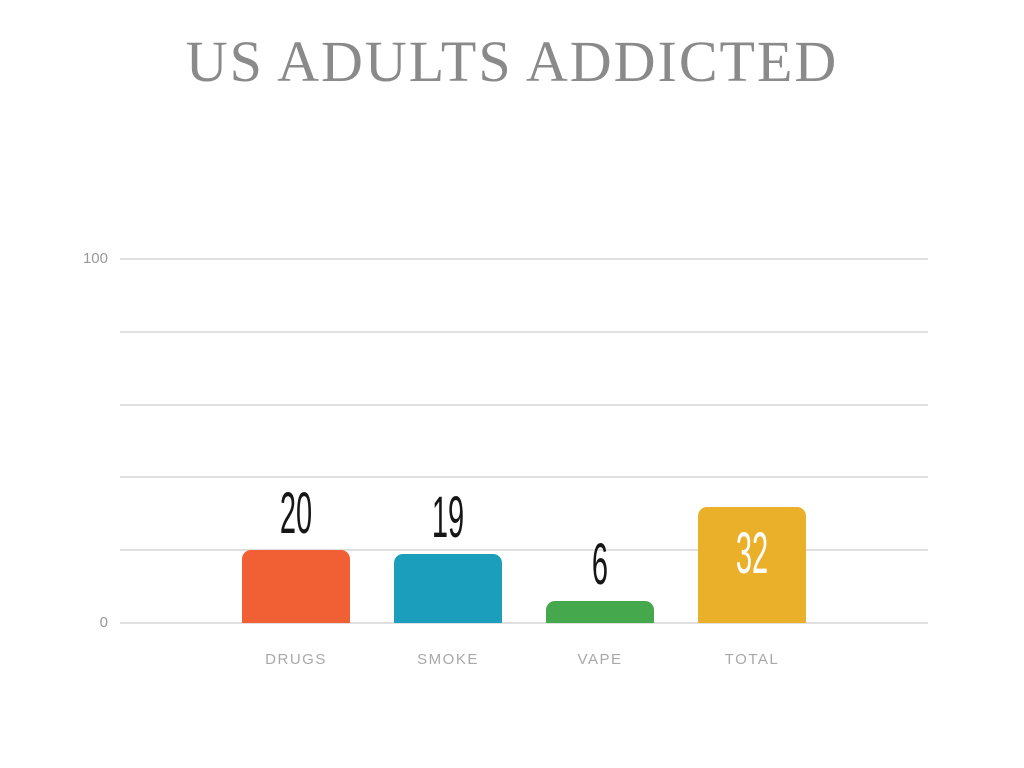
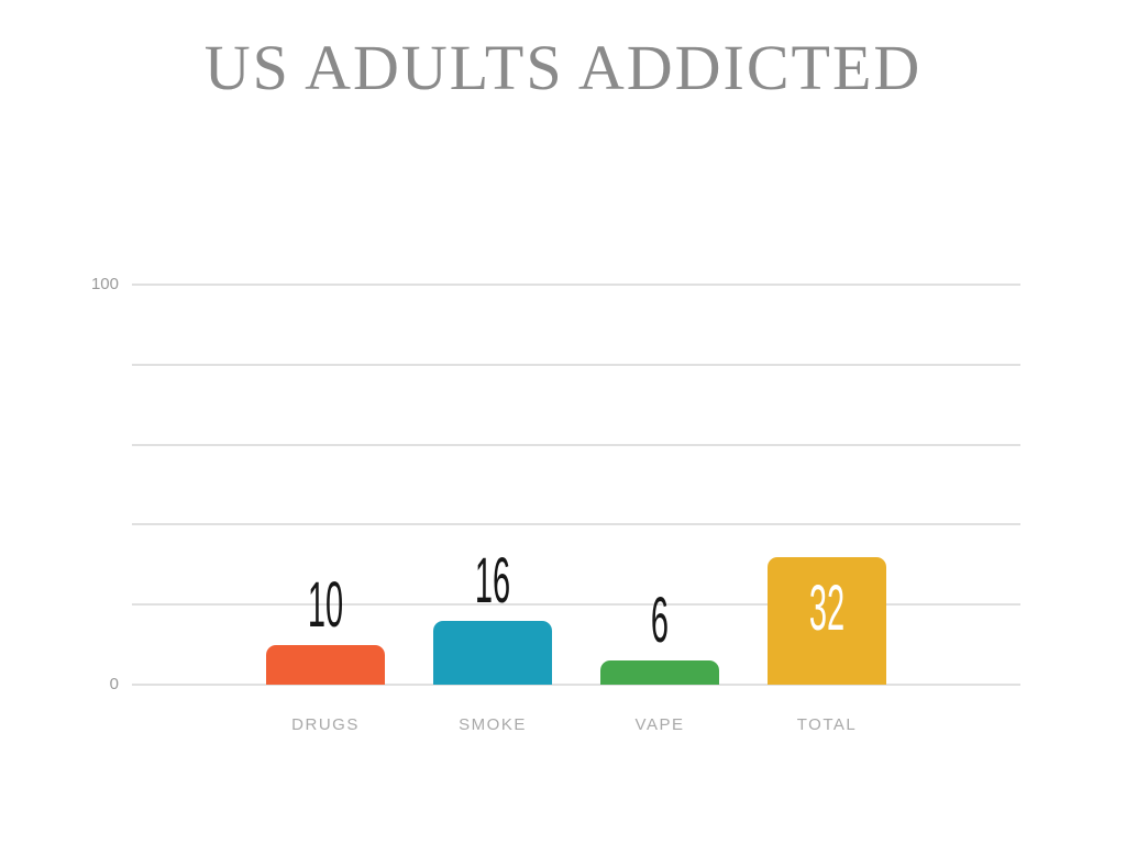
DRUGS: 20 -> 10
SMOKE: 19 -> 16
